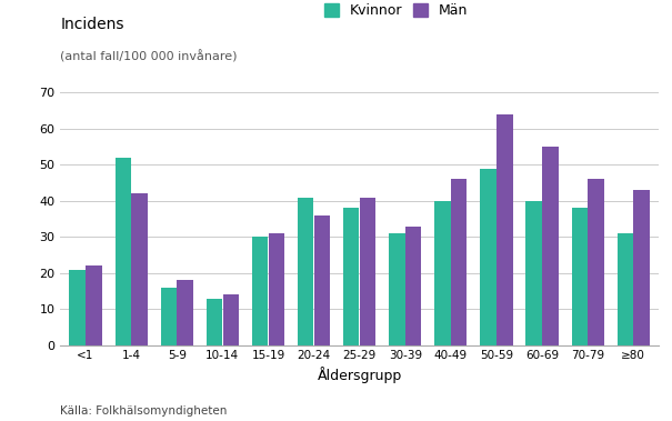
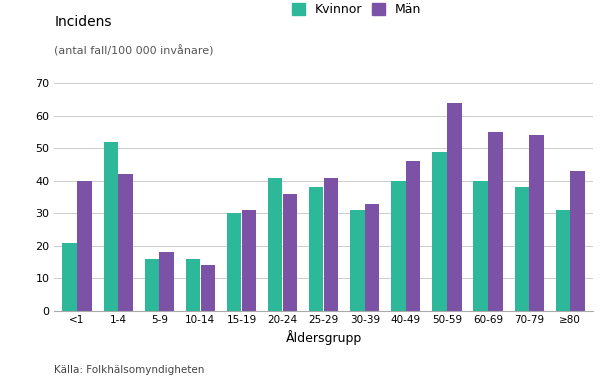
Män/<1: 22 -> 40
Kvinnor/10-14: 13 -> 16
Män/70-79: 46 -> 54
